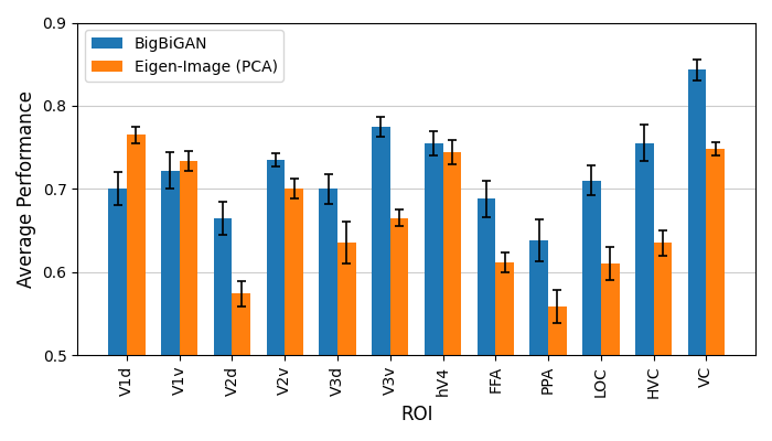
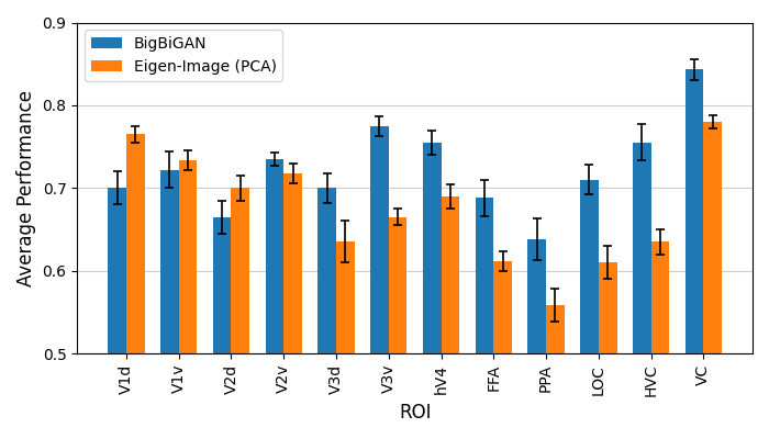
Eigen-Image (PCA)/V2d: 0.574 -> 0.700
Eigen-Image (PCA)/V2v: 0.700 -> 0.718
Eigen-Image (PCA)/hV4: 0.744 -> 0.690
Eigen-Image (PCA)/VC: 0.748 -> 0.780
